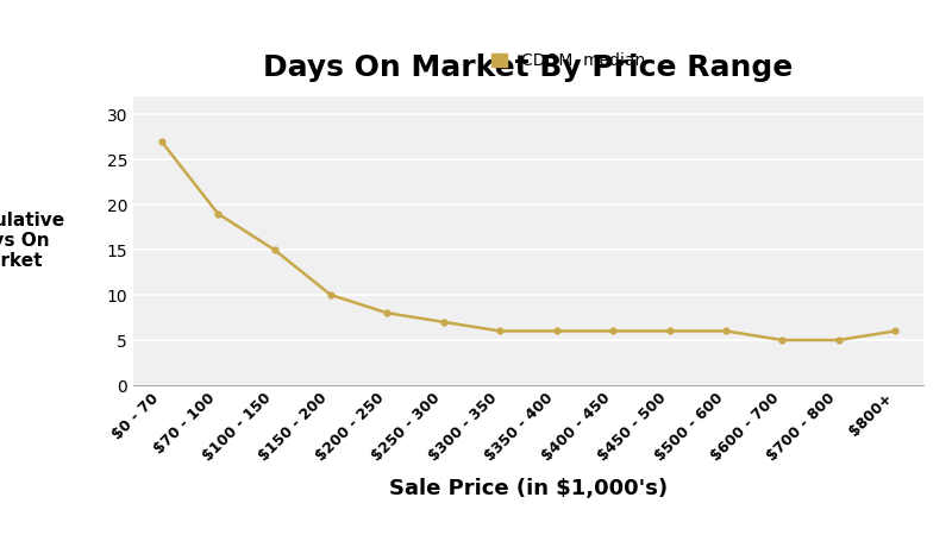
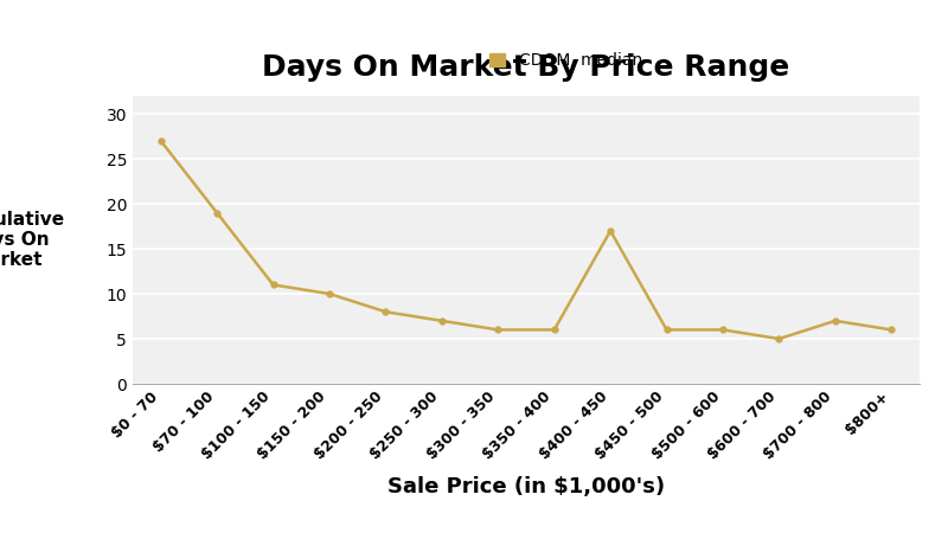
$100 - 150: 15 -> 11
$400 - 450: 6 -> 17
$700 - 800: 5 -> 7
